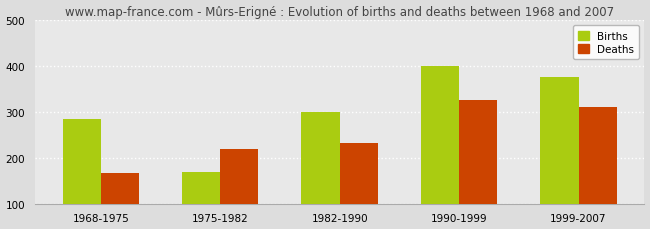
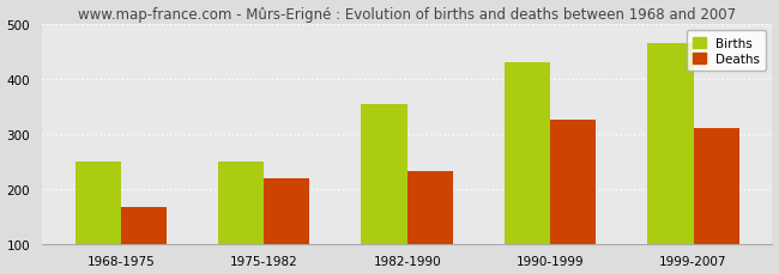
Births/1968-1975: 285 -> 250
Births/1975-1982: 170 -> 250
Births/1982-1990: 300 -> 355
Births/1990-1999: 400 -> 430
Births/1999-2007: 375 -> 465
